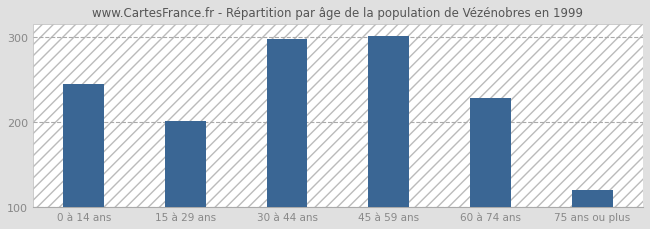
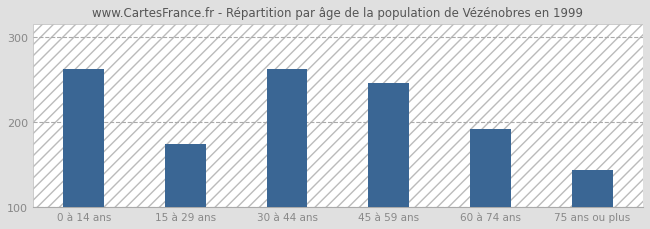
0 à 14 ans: 245 -> 262
15 à 29 ans: 201 -> 174
30 à 44 ans: 298 -> 262
45 à 59 ans: 301 -> 246
60 à 74 ans: 228 -> 192
75 ans ou plus: 120 -> 144
